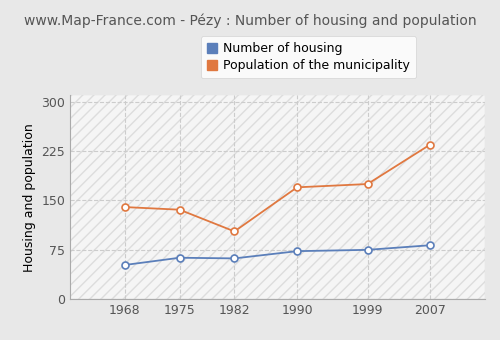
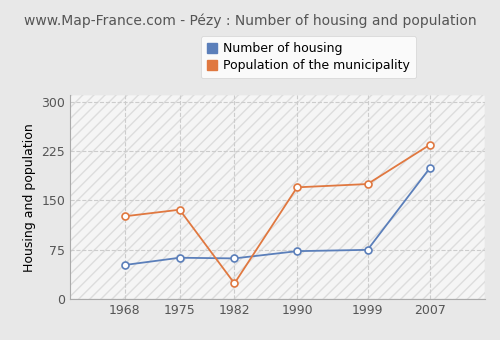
Population of the municipality/1968: 140 -> 126
Population of the municipality/1982: 103 -> 24
Number of housing/2007: 82 -> 200
